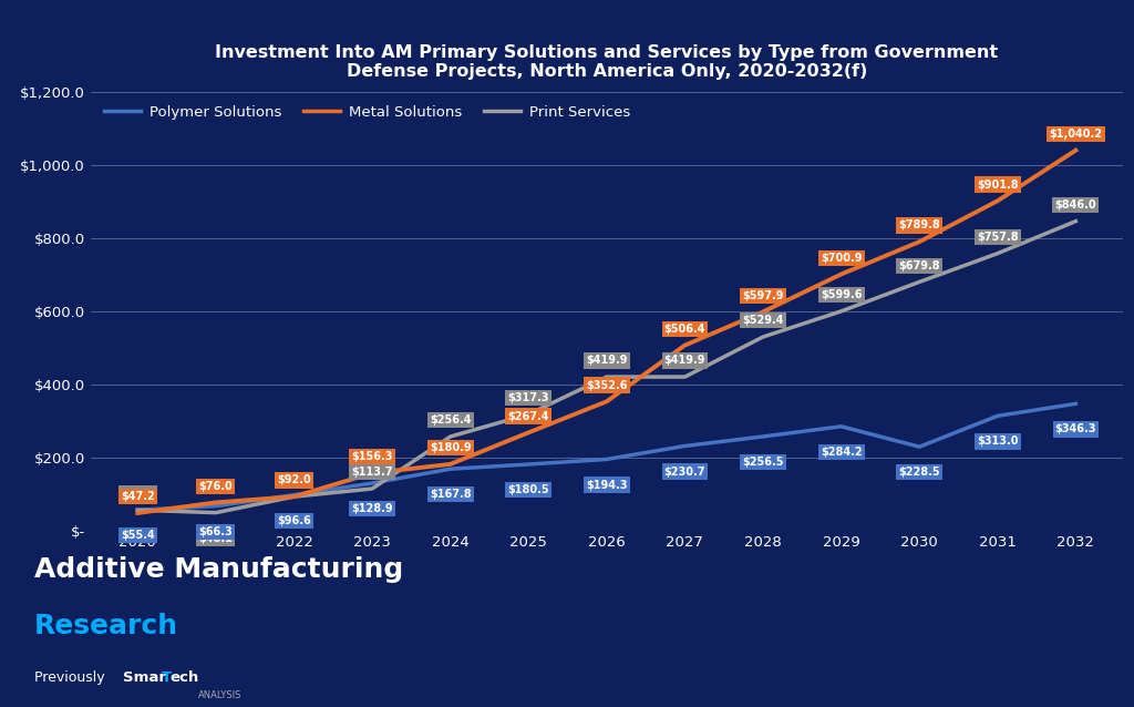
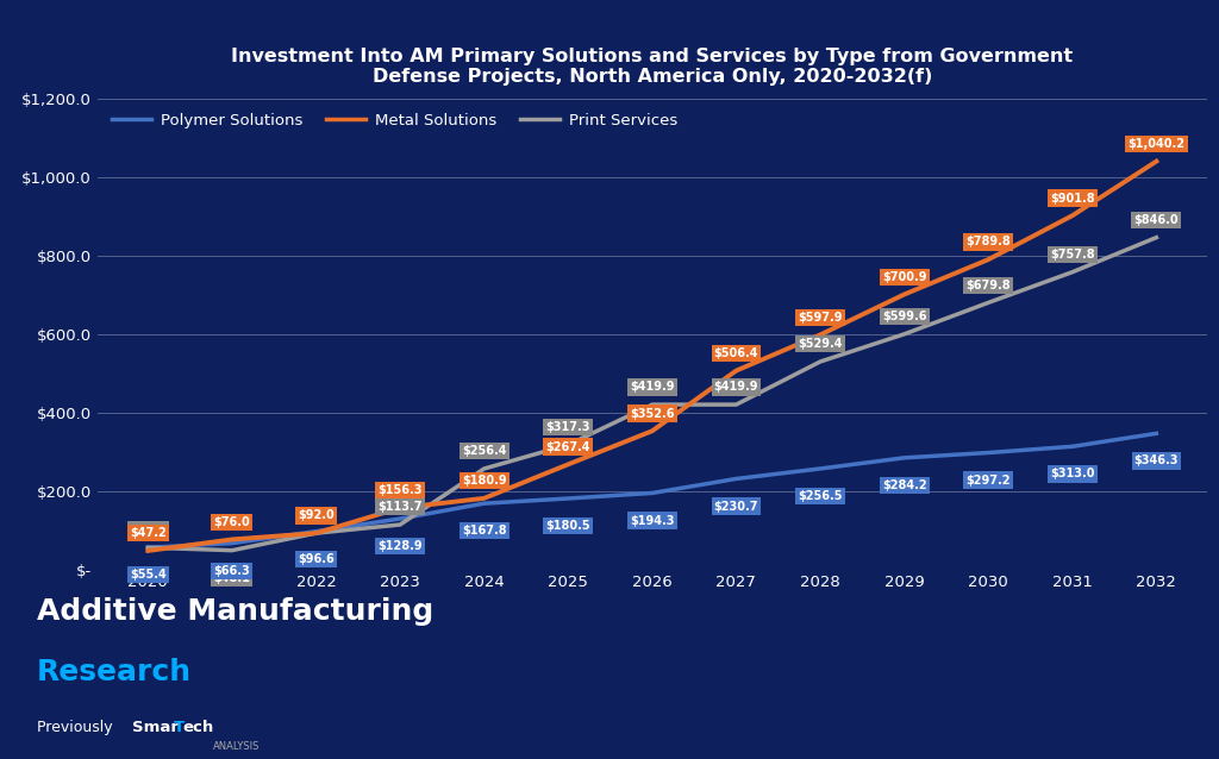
Polymer Solutions/2030: $228.5 -> $297.2
